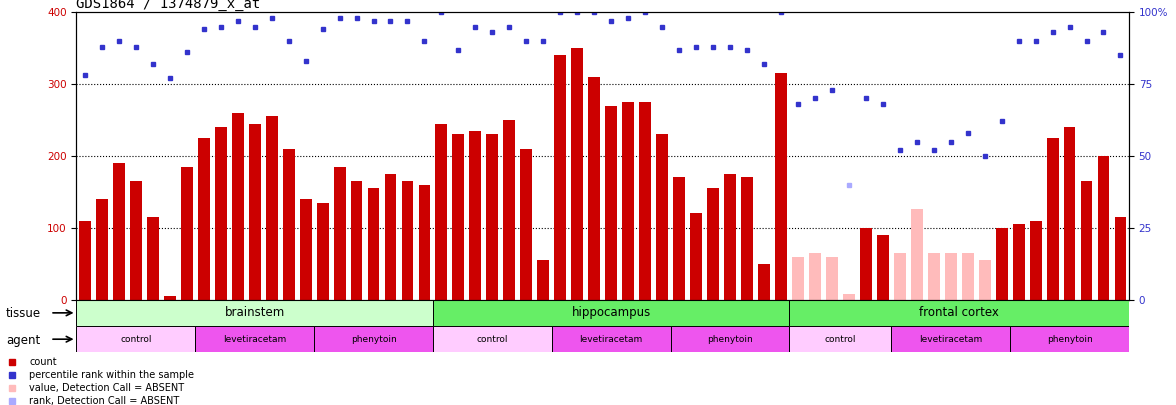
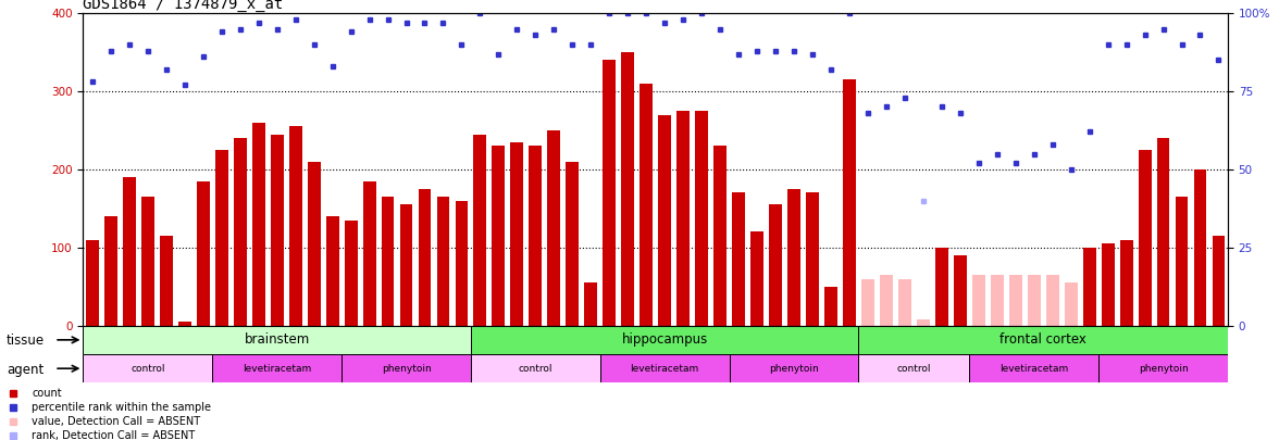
GSM53455: 126 -> 65
